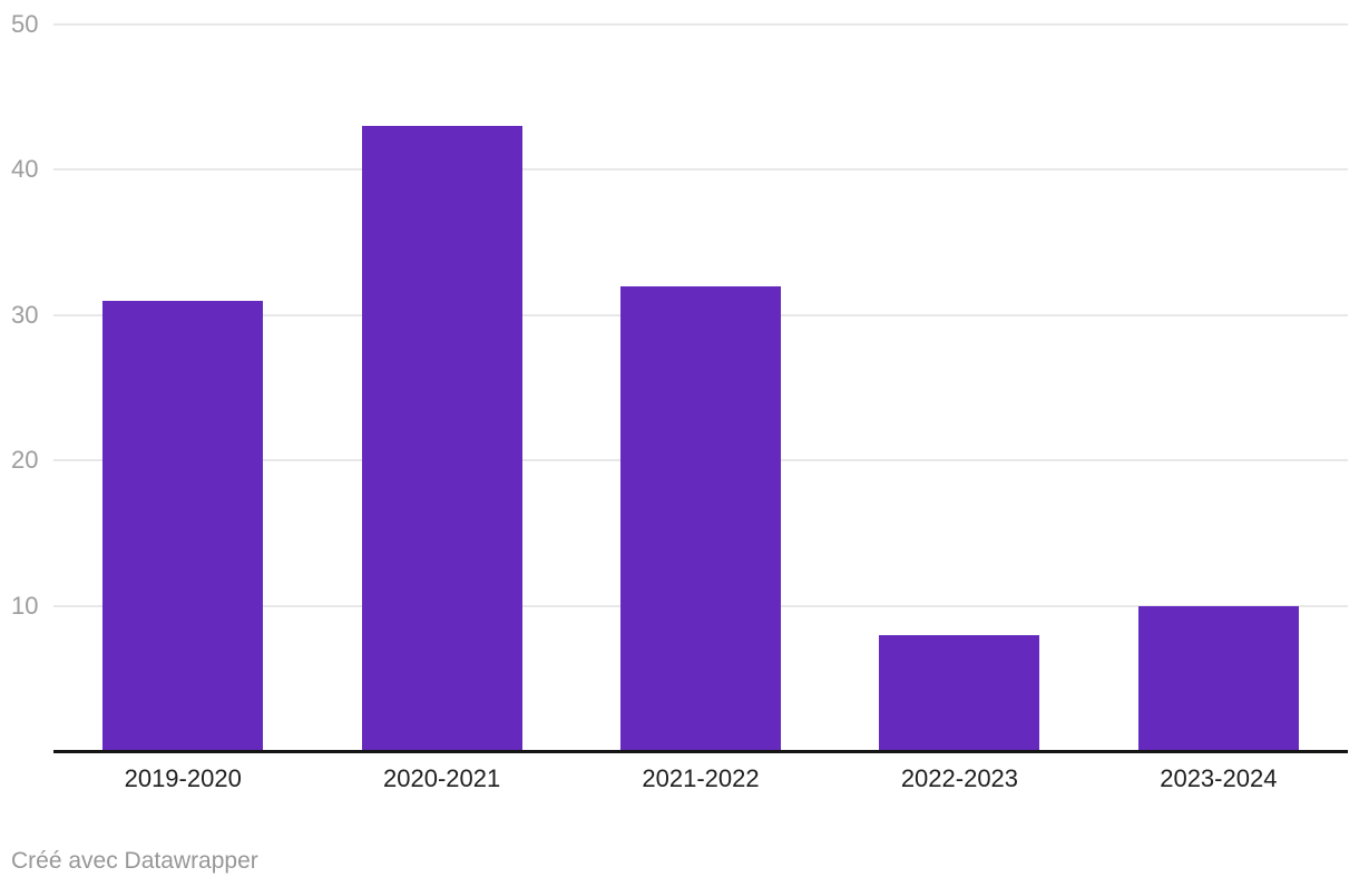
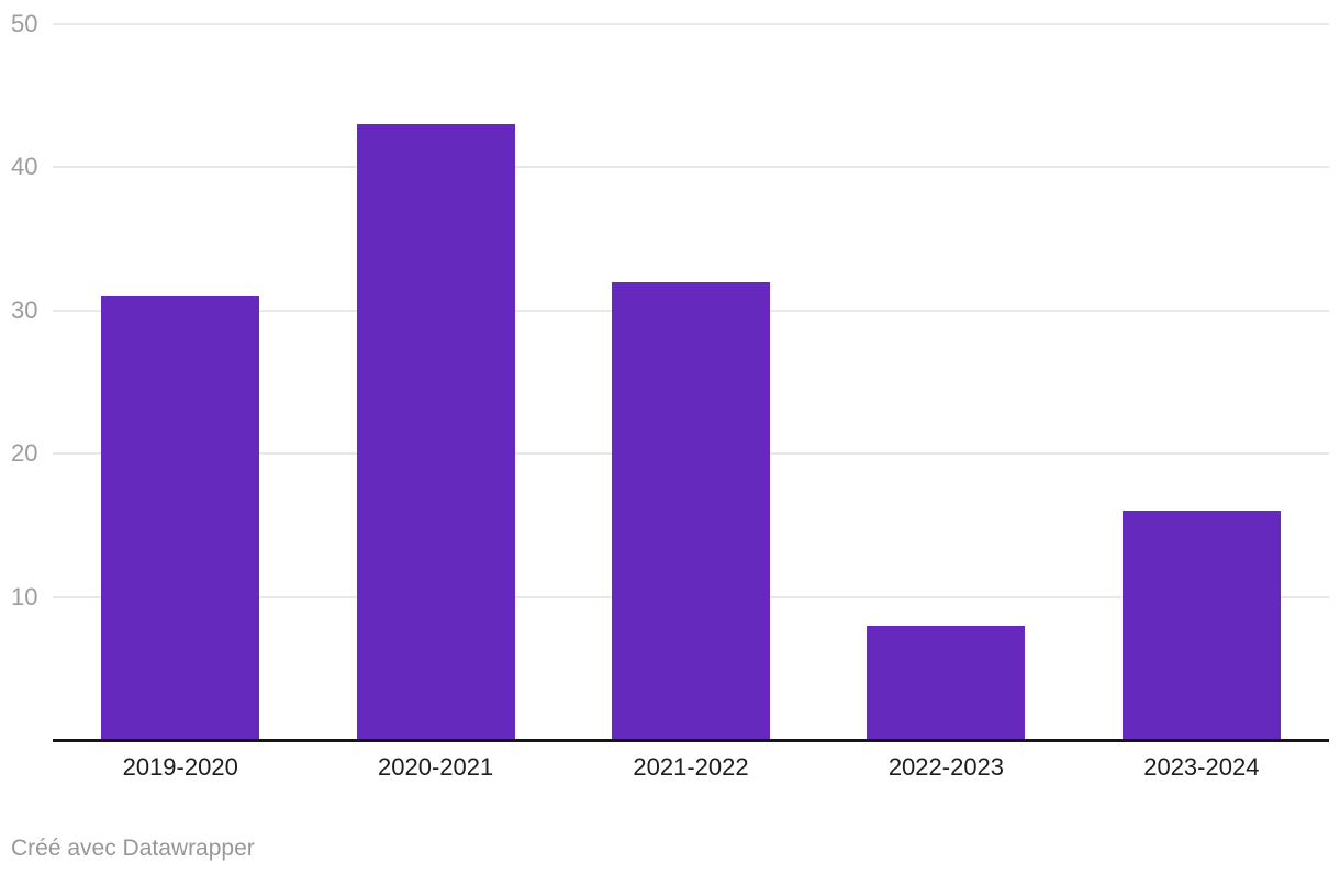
2023-2024: 10 -> 16
